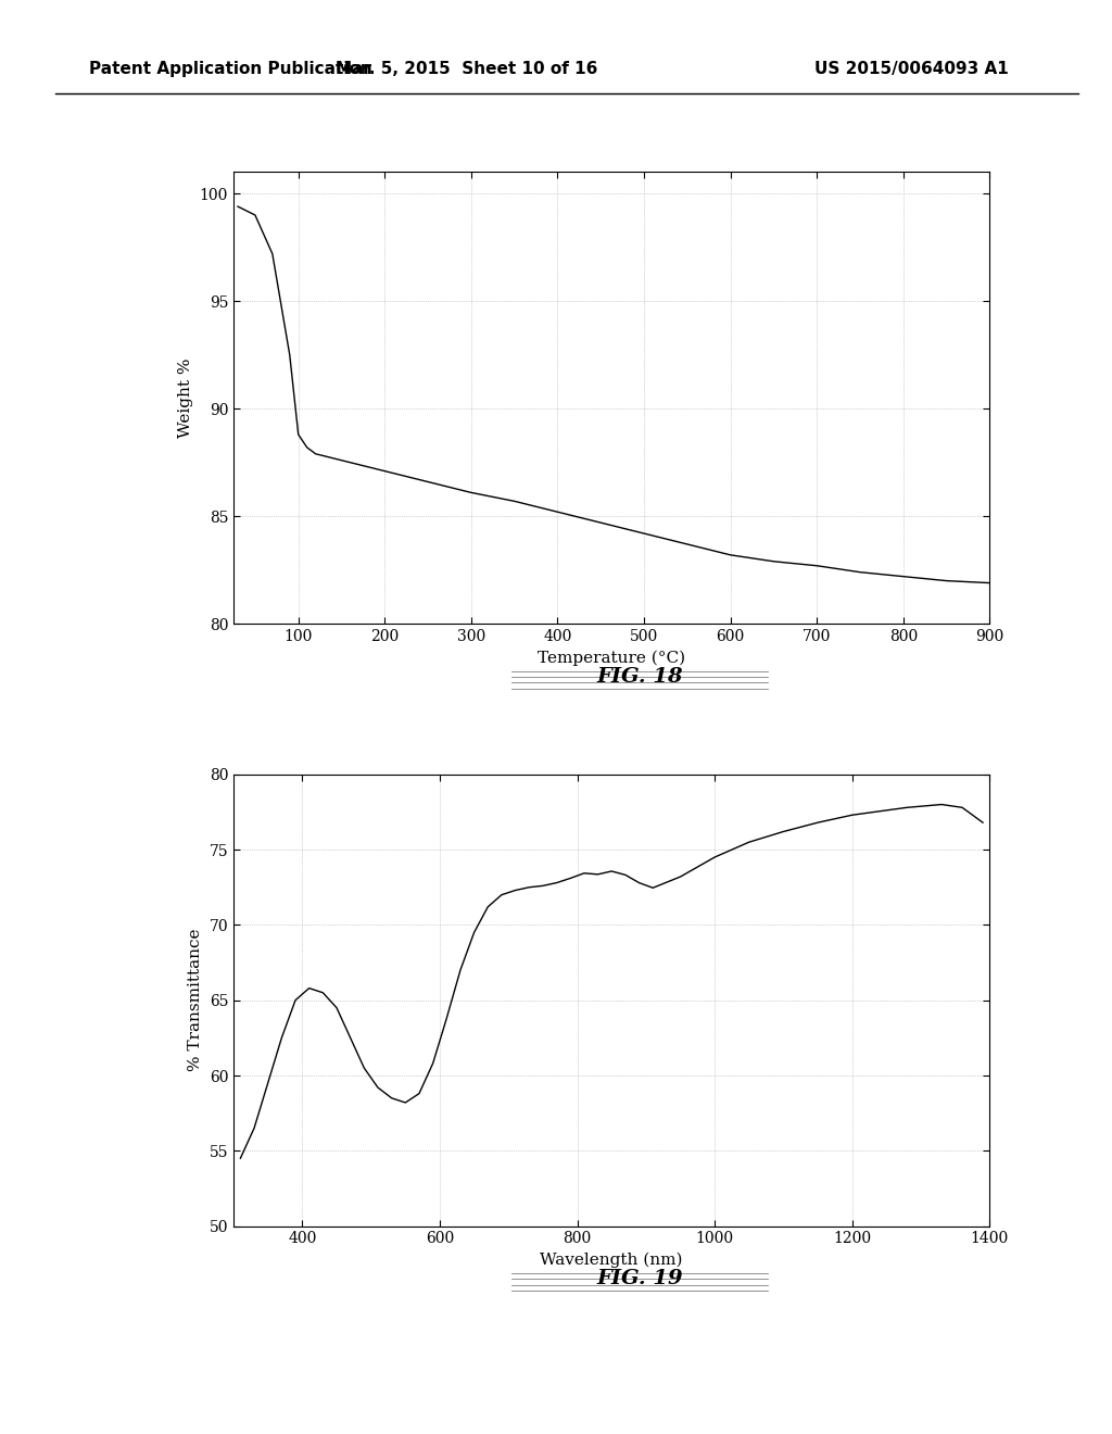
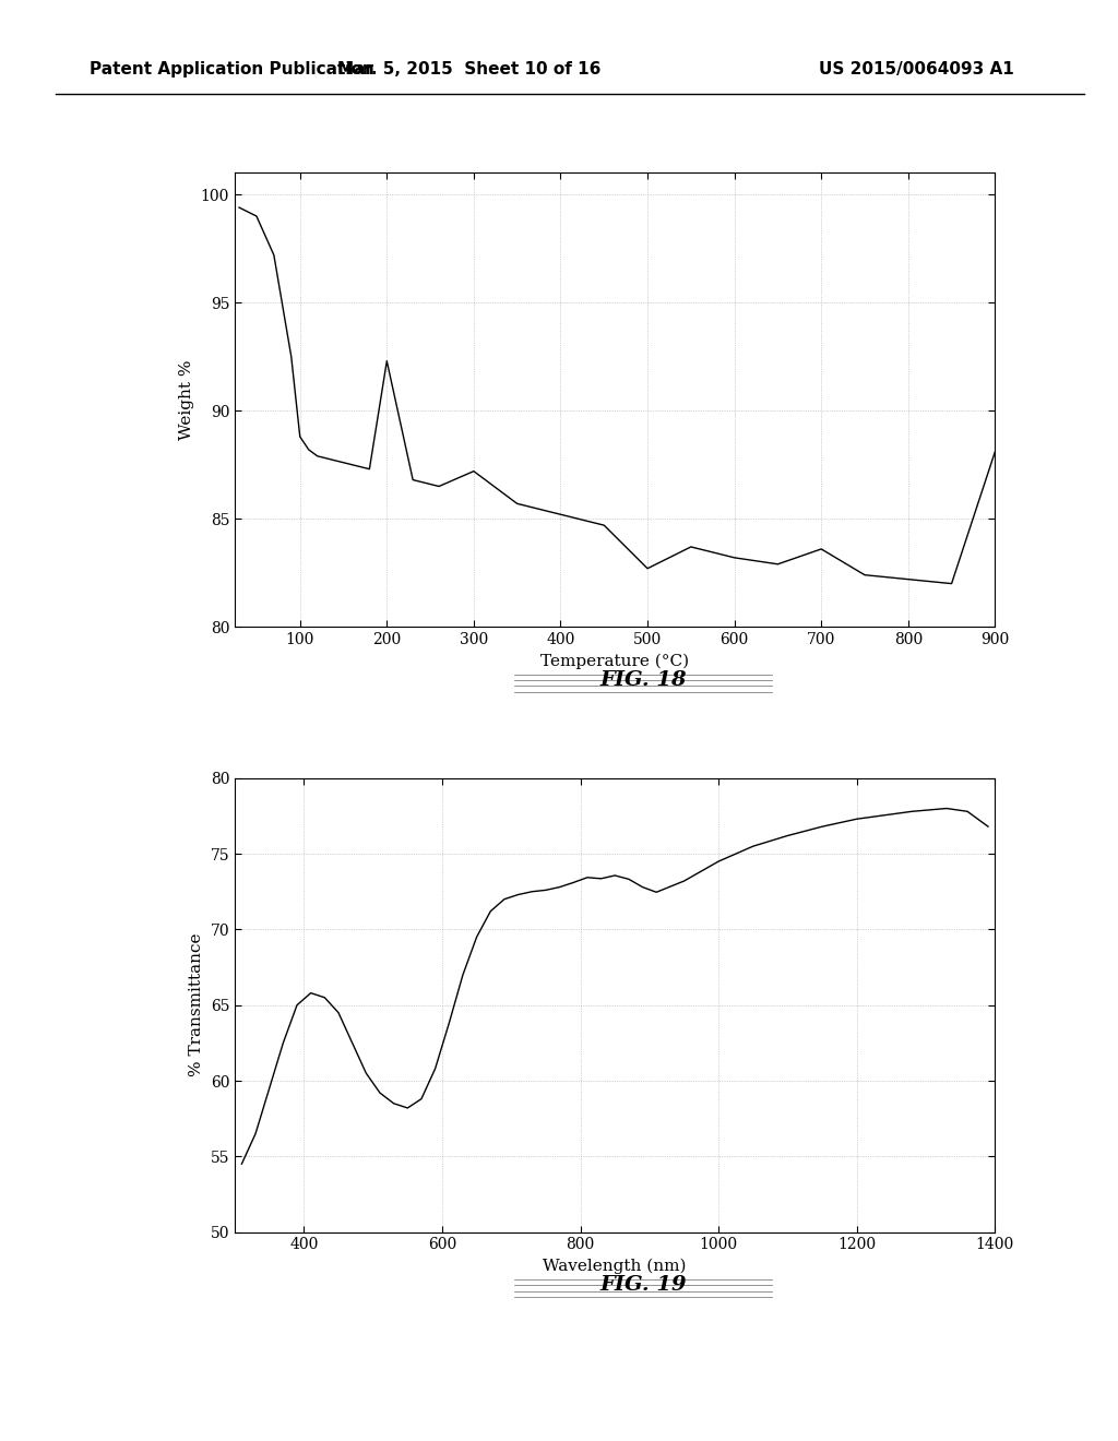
200: 87.1 -> 92.3
300: 86.1 -> 87.2
500: 84.2 -> 82.7
700: 82.7 -> 83.6
900: 81.9 -> 88.1
